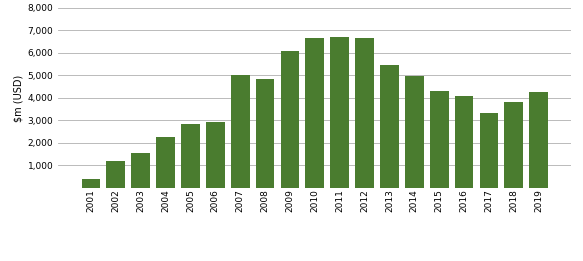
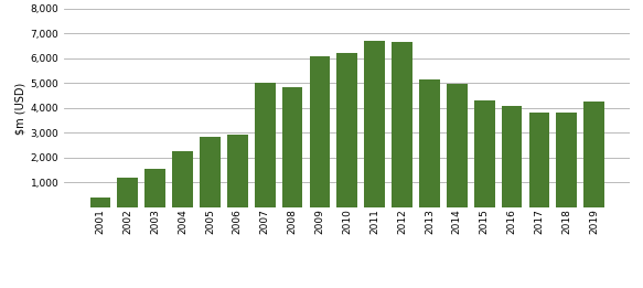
2010: 6,650 -> 6,200
2013: 5,450 -> 5,150
2017: 3,350 -> 3,800
